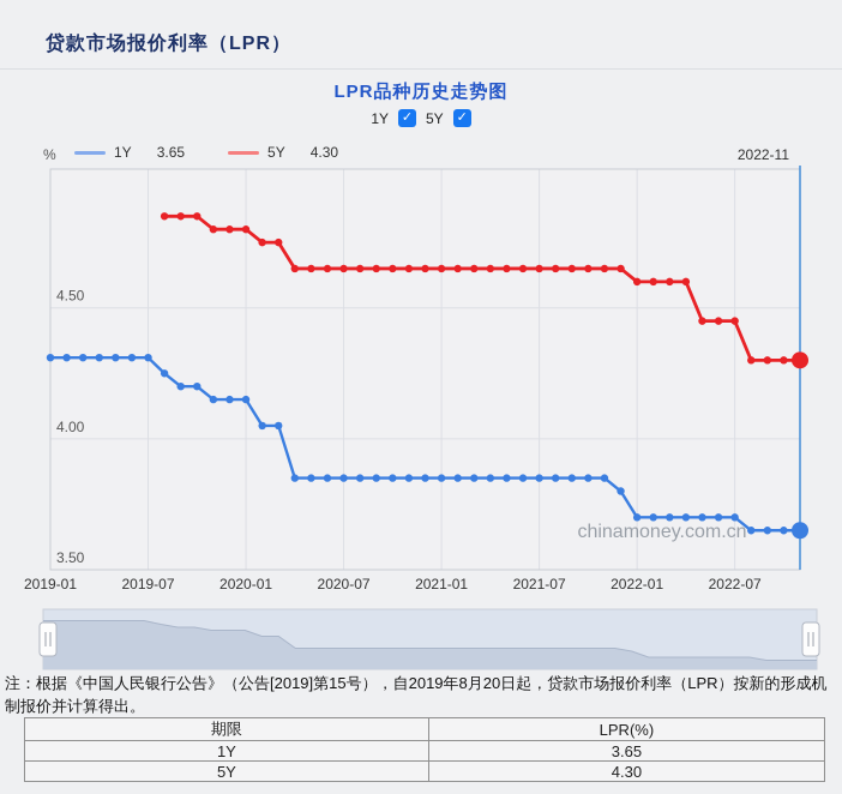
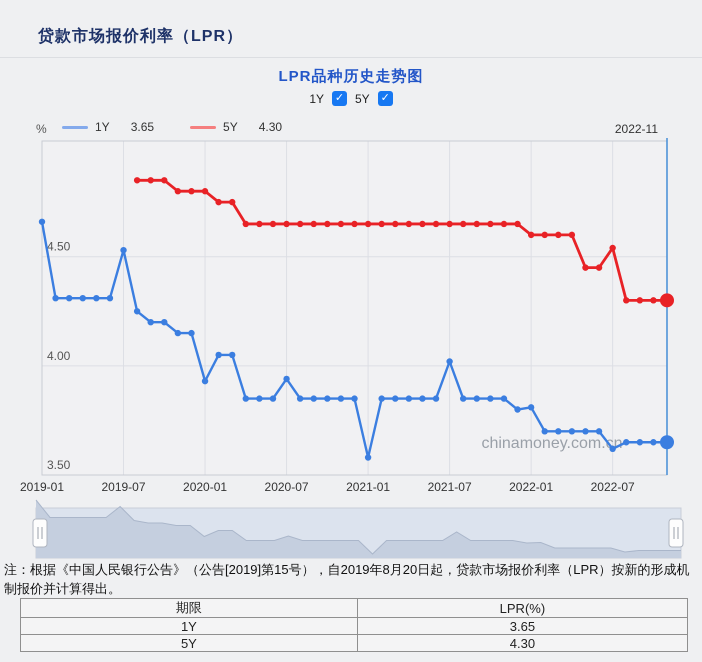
1Y/2019-01: 4.31 -> 4.66
1Y/2019-07: 4.31 -> 4.53
1Y/2020-01: 4.15 -> 3.93
1Y/2020-07: 3.85 -> 3.94
1Y/2021-01: 3.85 -> 3.58
1Y/2021-07: 3.85 -> 4.02
1Y/2022-01: 3.70 -> 3.81
1Y/2022-07: 3.70 -> 3.62
5Y/2022-07: 4.45 -> 4.54
